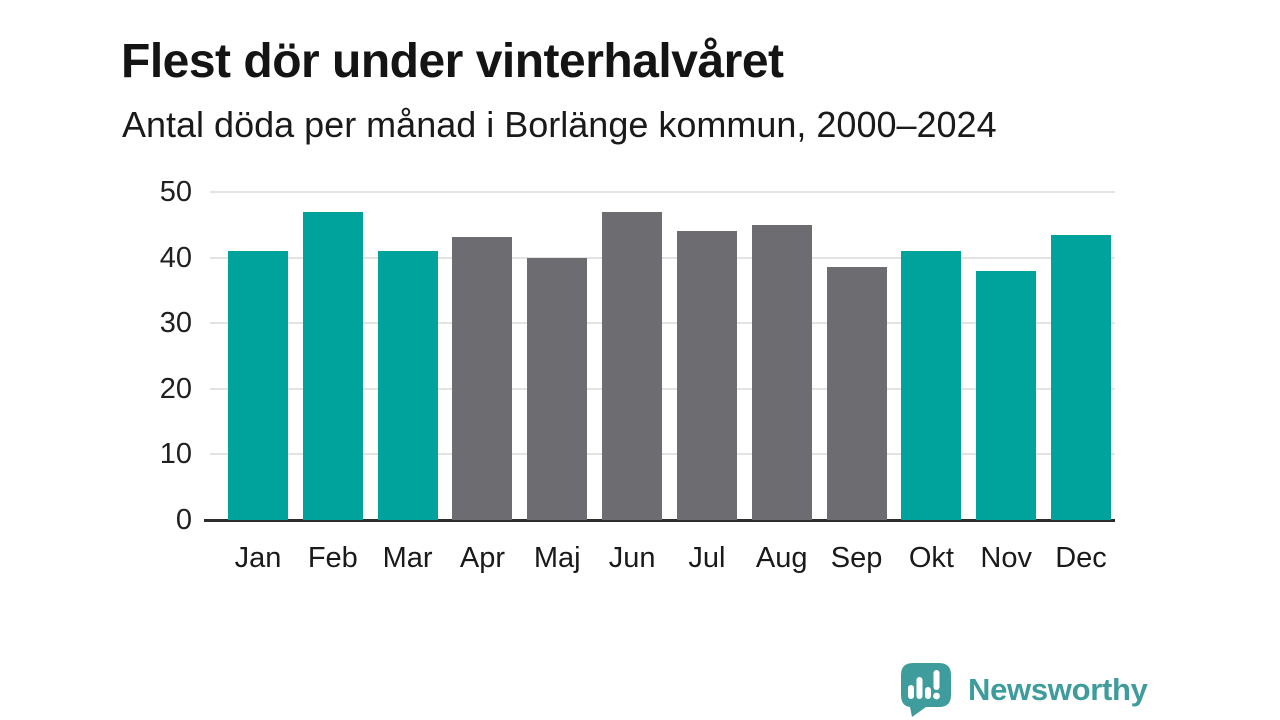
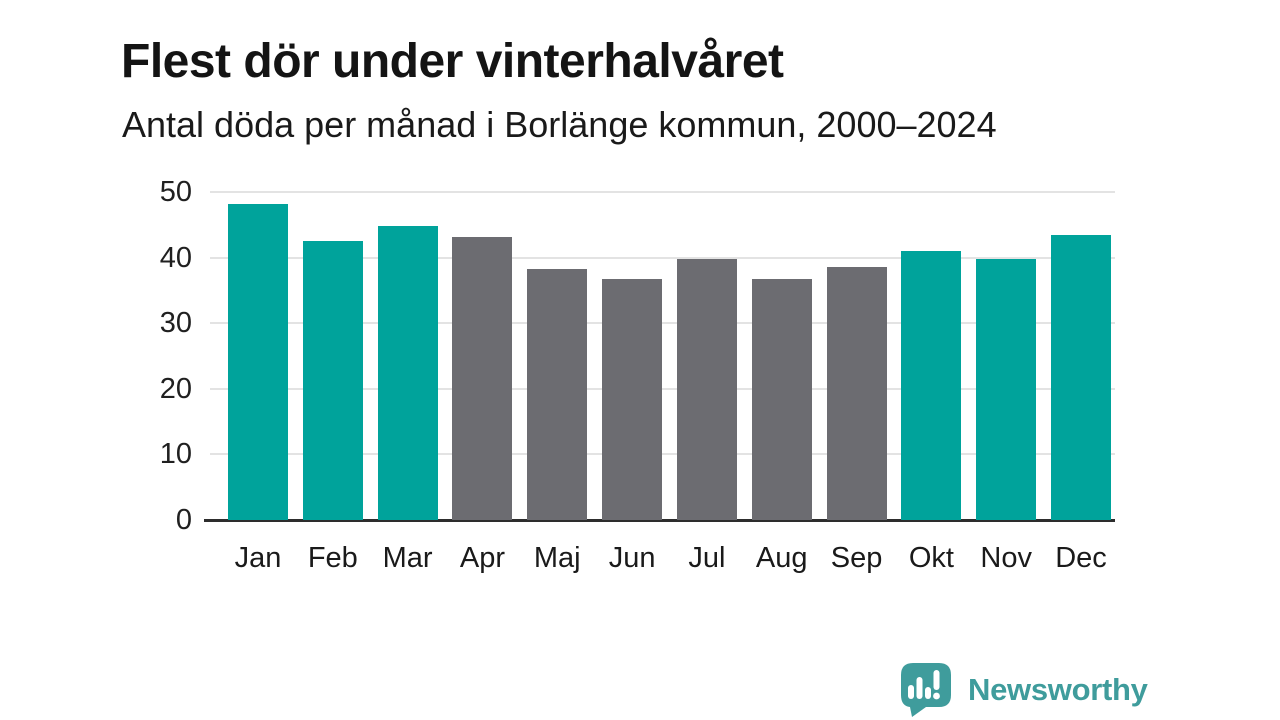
Jan: 41 -> 48
Feb: 47 -> 42
Mar: 41 -> 45
Maj: 40 -> 38
Jun: 47 -> 37
Jul: 44 -> 40
Aug: 45 -> 37
Nov: 38 -> 40
